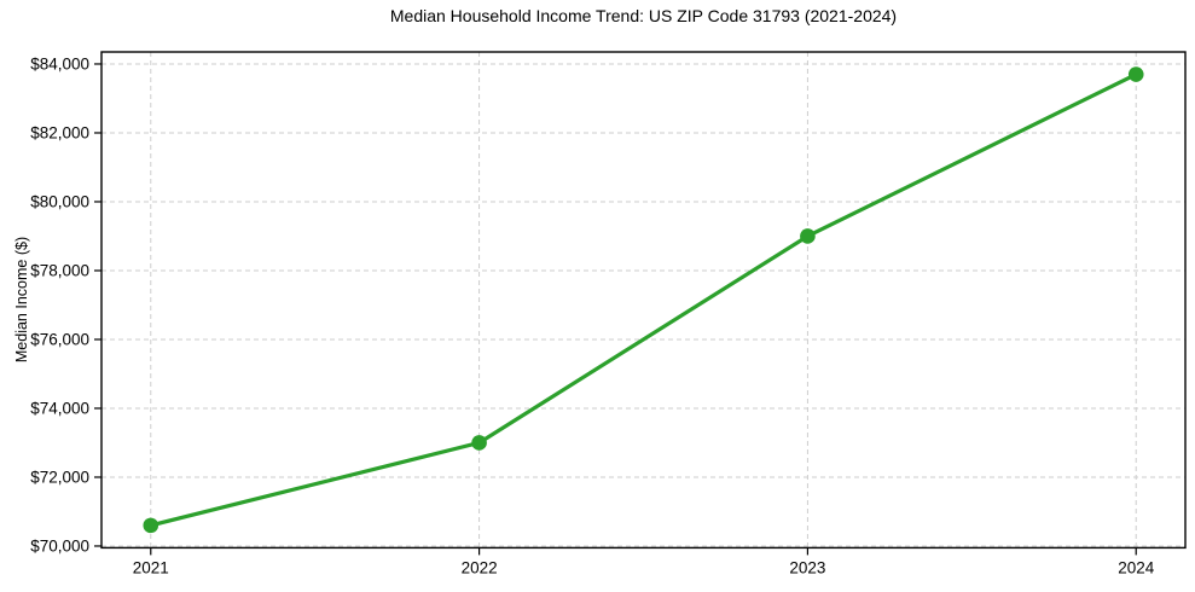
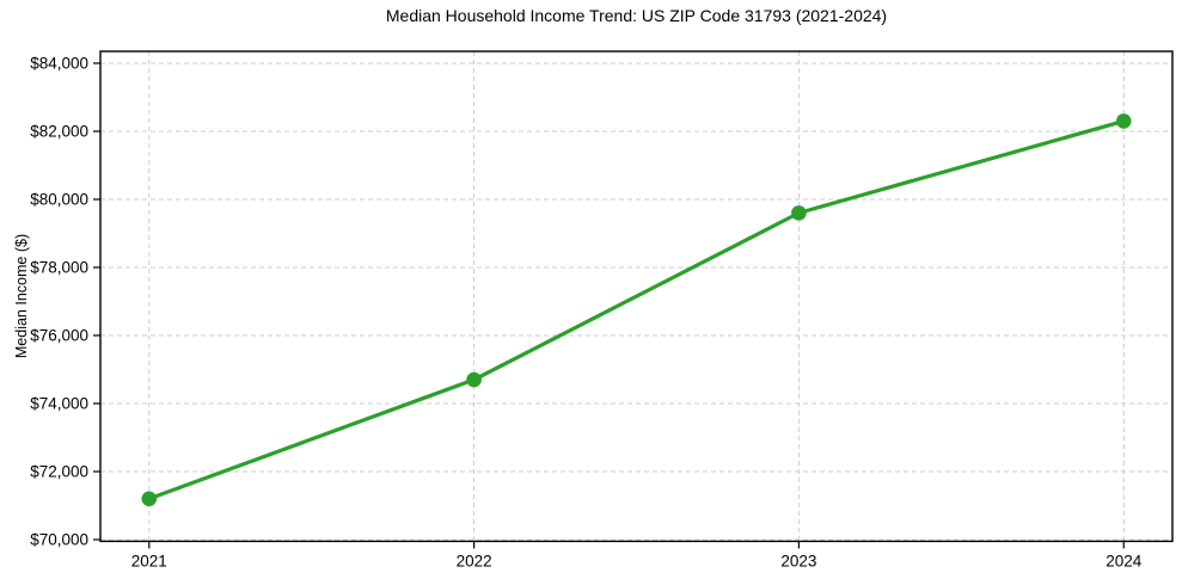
2021: $70600 -> $71200
2022: $73000 -> $74700
2023: $79000 -> $79600
2024: $83700 -> $82300
